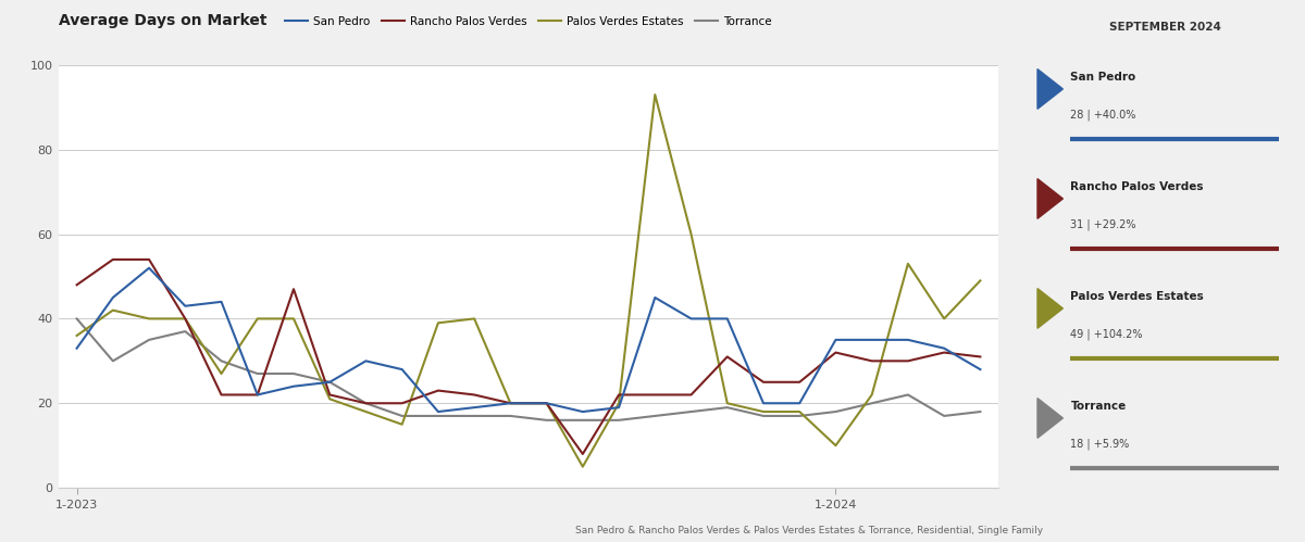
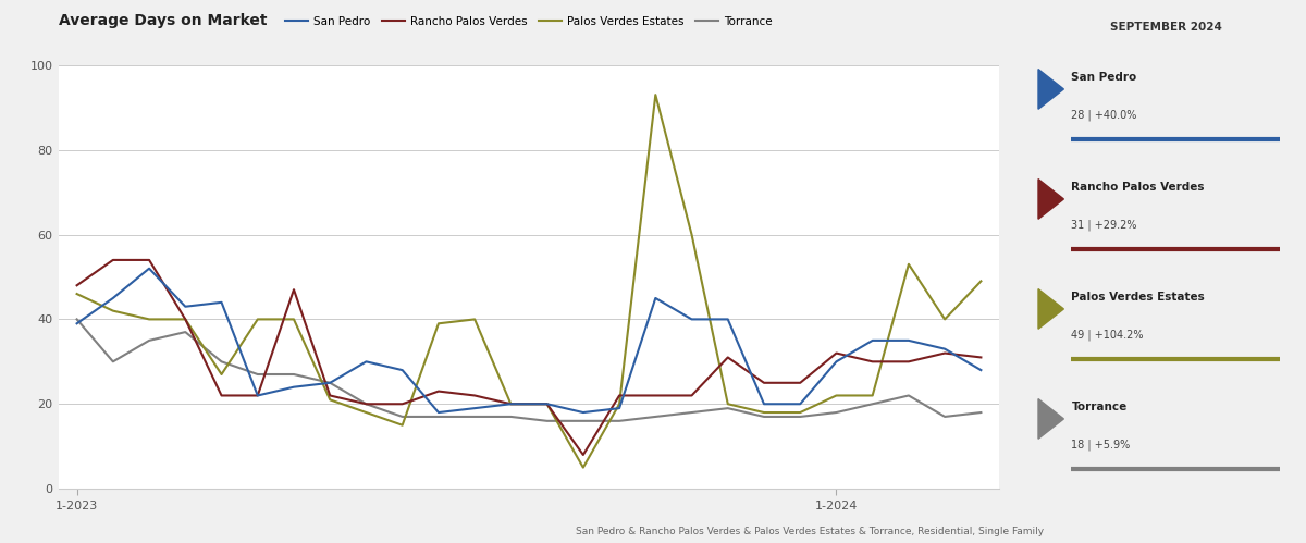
San Pedro/1-2023: 33 -> 39
Palos Verdes Estates/1-2023: 36 -> 46
San Pedro/1-2024: 35 -> 30
Palos Verdes Estates/1-2024: 10 -> 22
